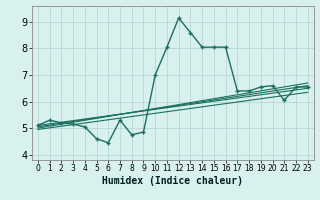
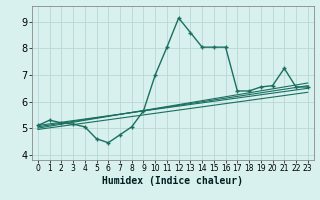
7: 5.30 -> 4.75
8: 4.75 -> 5.05
9: 4.85 -> 5.65
21: 6.05 -> 7.25
